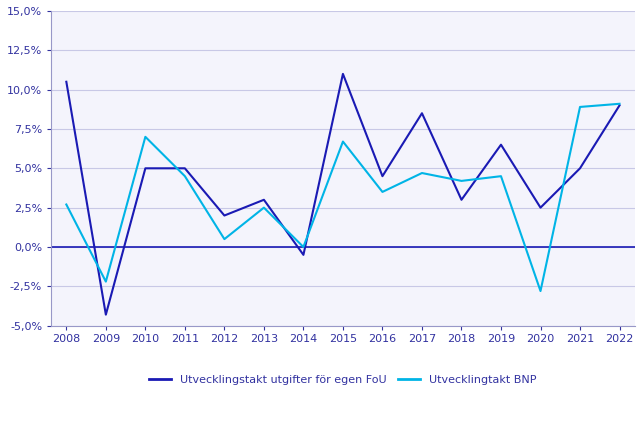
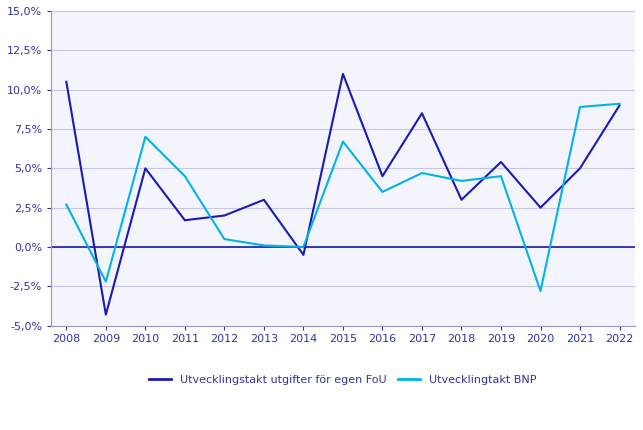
Utvecklingstakt utgifter för egen FoU/2011: 5,0% -> 1,7%
Utvecklingtakt BNP/2013: 2,5% -> 0,1%
Utvecklingstakt utgifter för egen FoU/2019: 6,5% -> 5,4%
